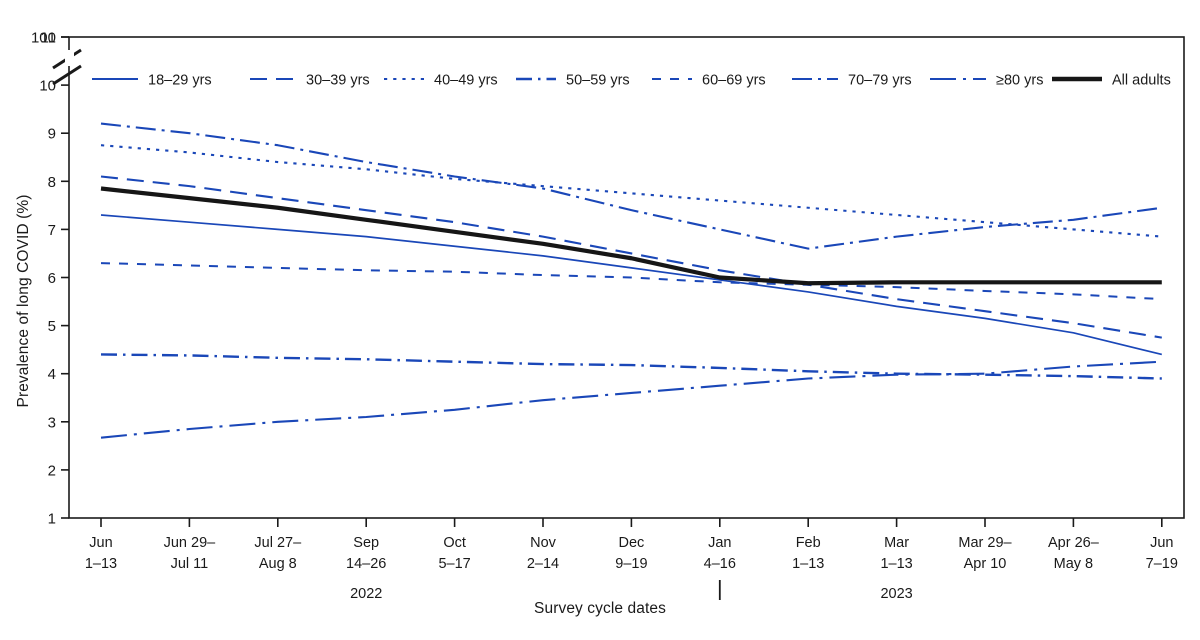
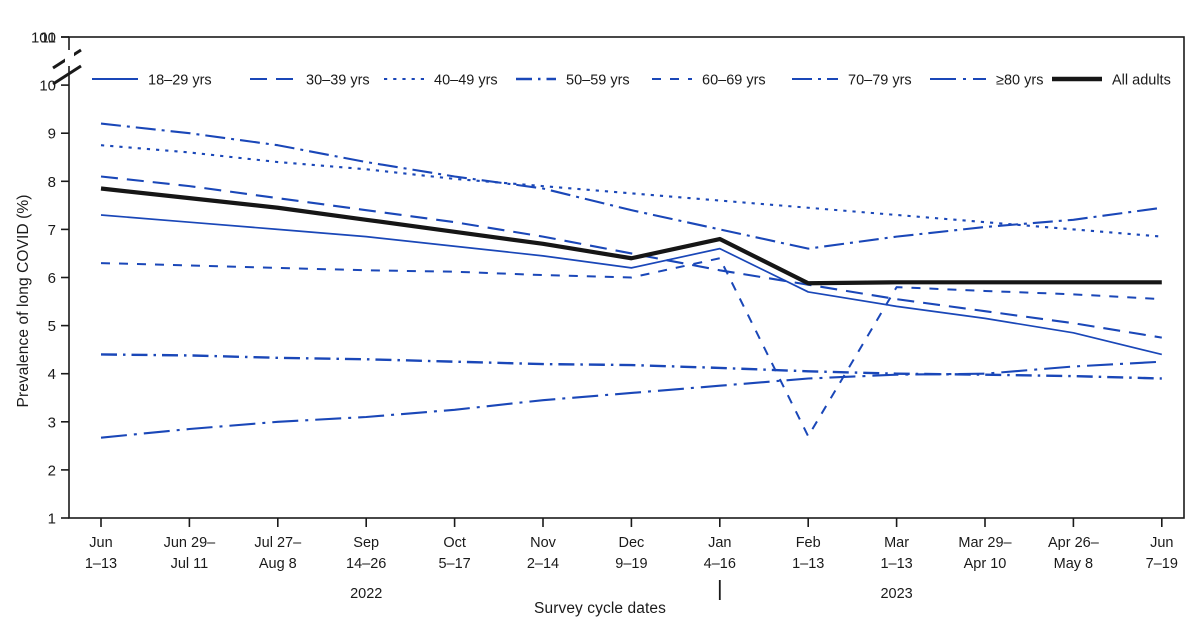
18–29 yrs/Jan 4–16: 6.0 -> 6.6
60–69 yrs/Jan 4–16: 5.9 -> 6.4
All adults/Jan 4–16: 6.0 -> 6.8
60–69 yrs/Feb 1–13: 5.8 -> 2.7
